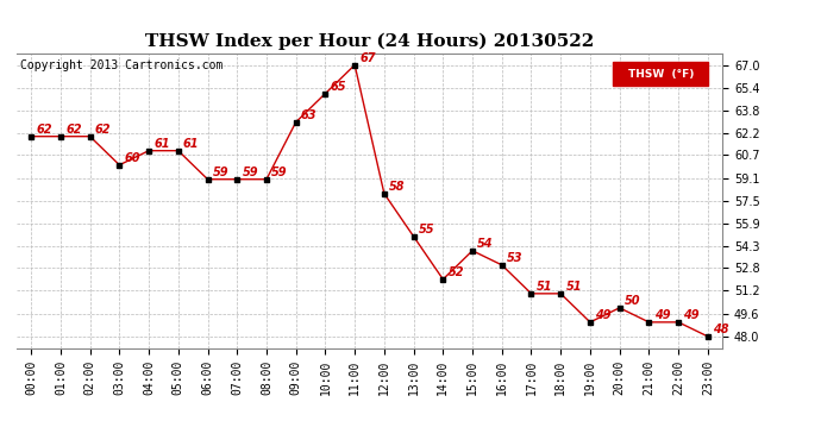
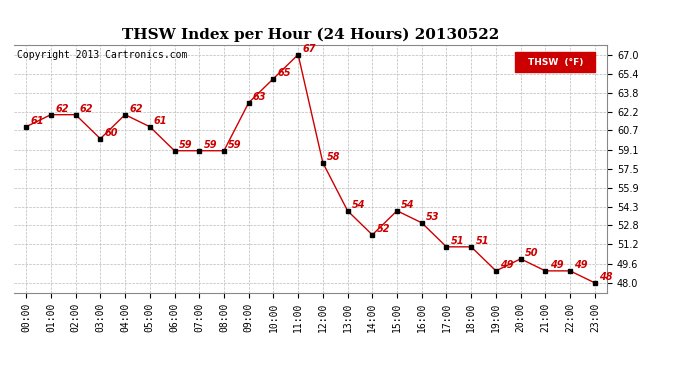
00:00: 62 -> 61
04:00: 61 -> 62
13:00: 55 -> 54
